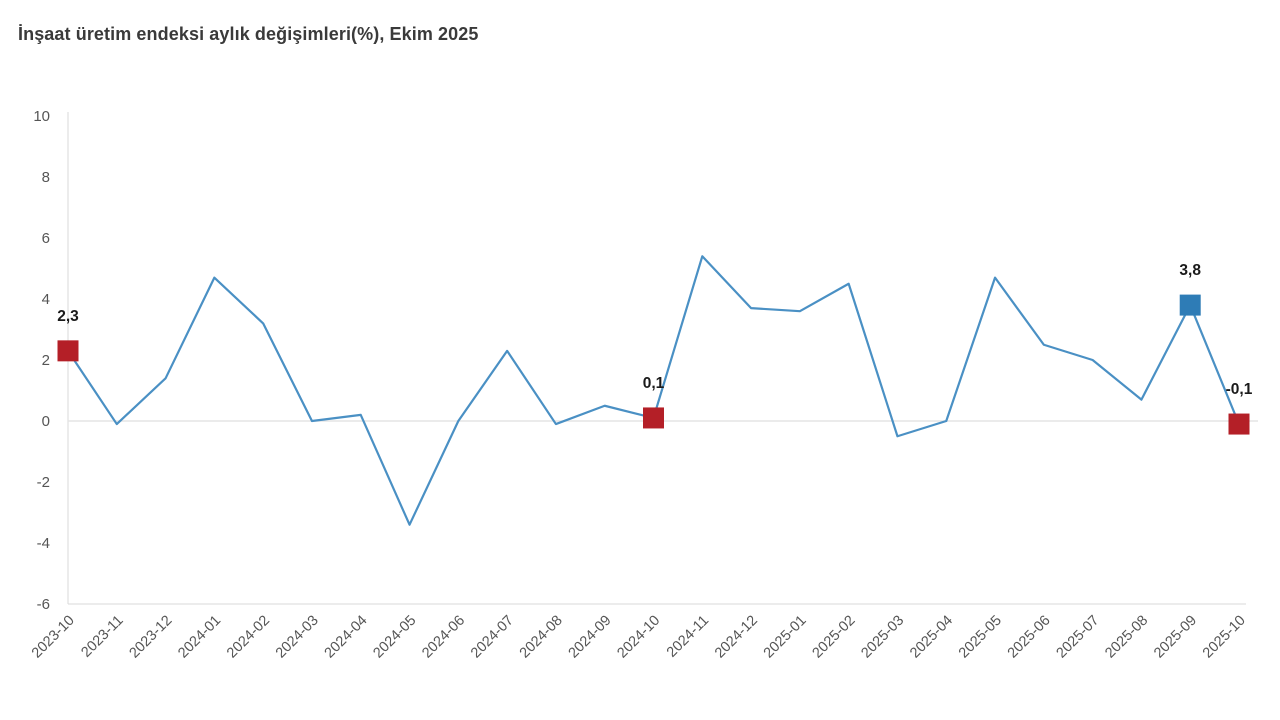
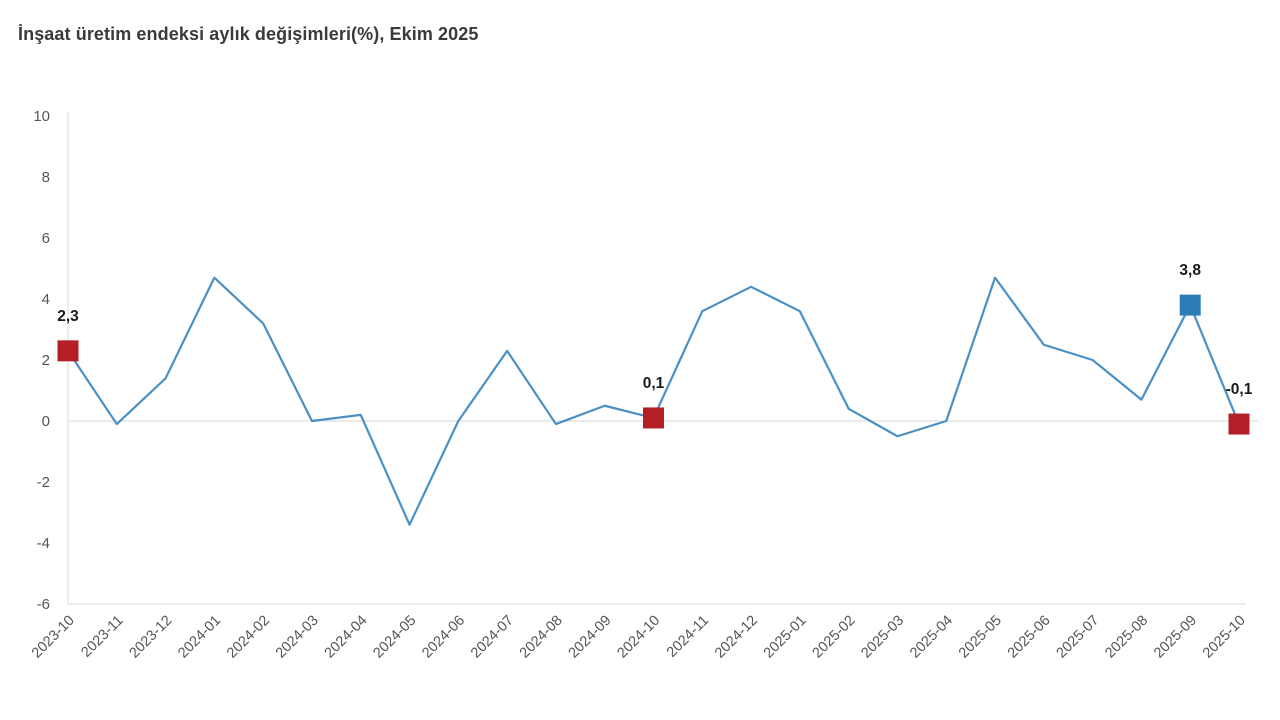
2024-11: 5.4 -> 3.6
2024-12: 3.7 -> 4.4
2025-02: 4.5 -> 0.4
